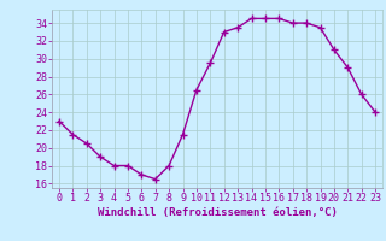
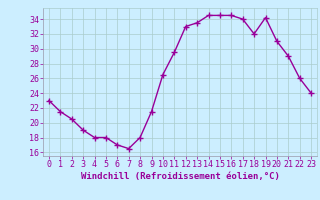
18: 34.0 -> 32.0
19: 33.5 -> 34.2
